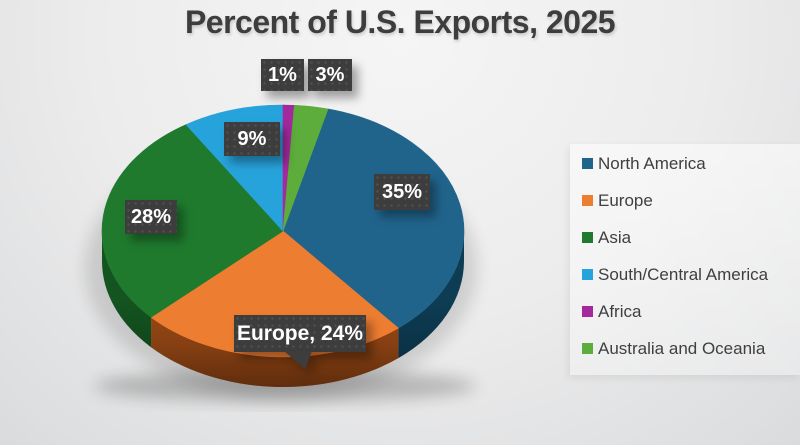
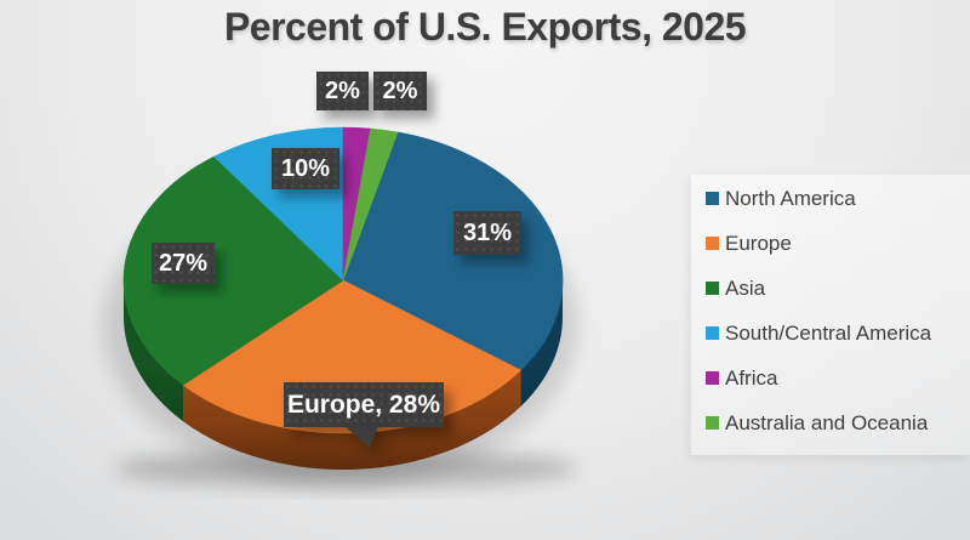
North America: 35% -> 31%
Europe: 24% -> 28%
Asia: 28% -> 27%
South/Central America: 9% -> 10%
Africa: 1% -> 2%
Australia and Oceania: 3% -> 2%
